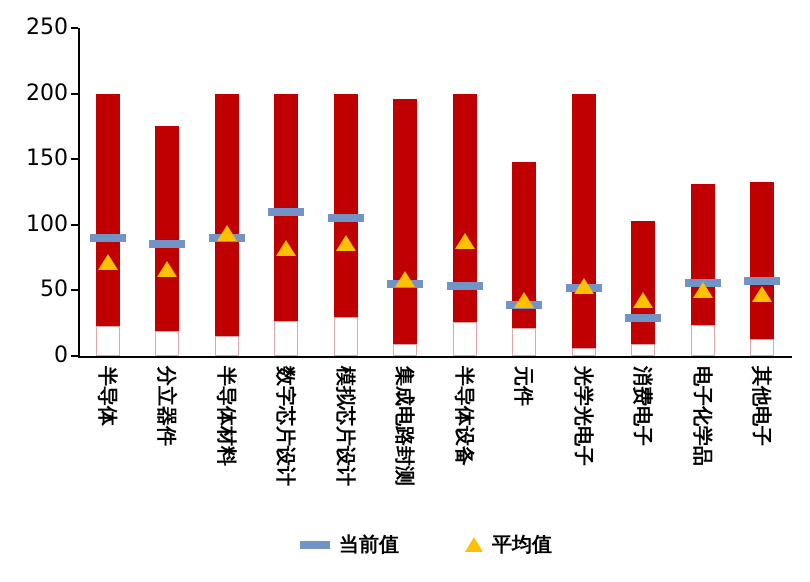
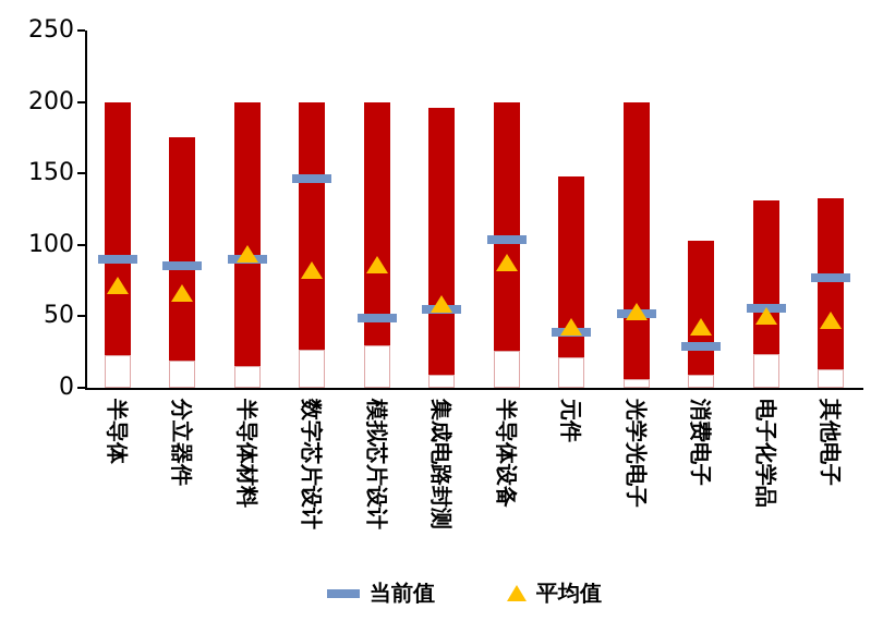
当前值/数字芯片设计: 110 -> 146
当前值/模拟芯片设计: 105 -> 49
当前值/半导体设备: 53 -> 104
当前值/其他电子: 57 -> 77
